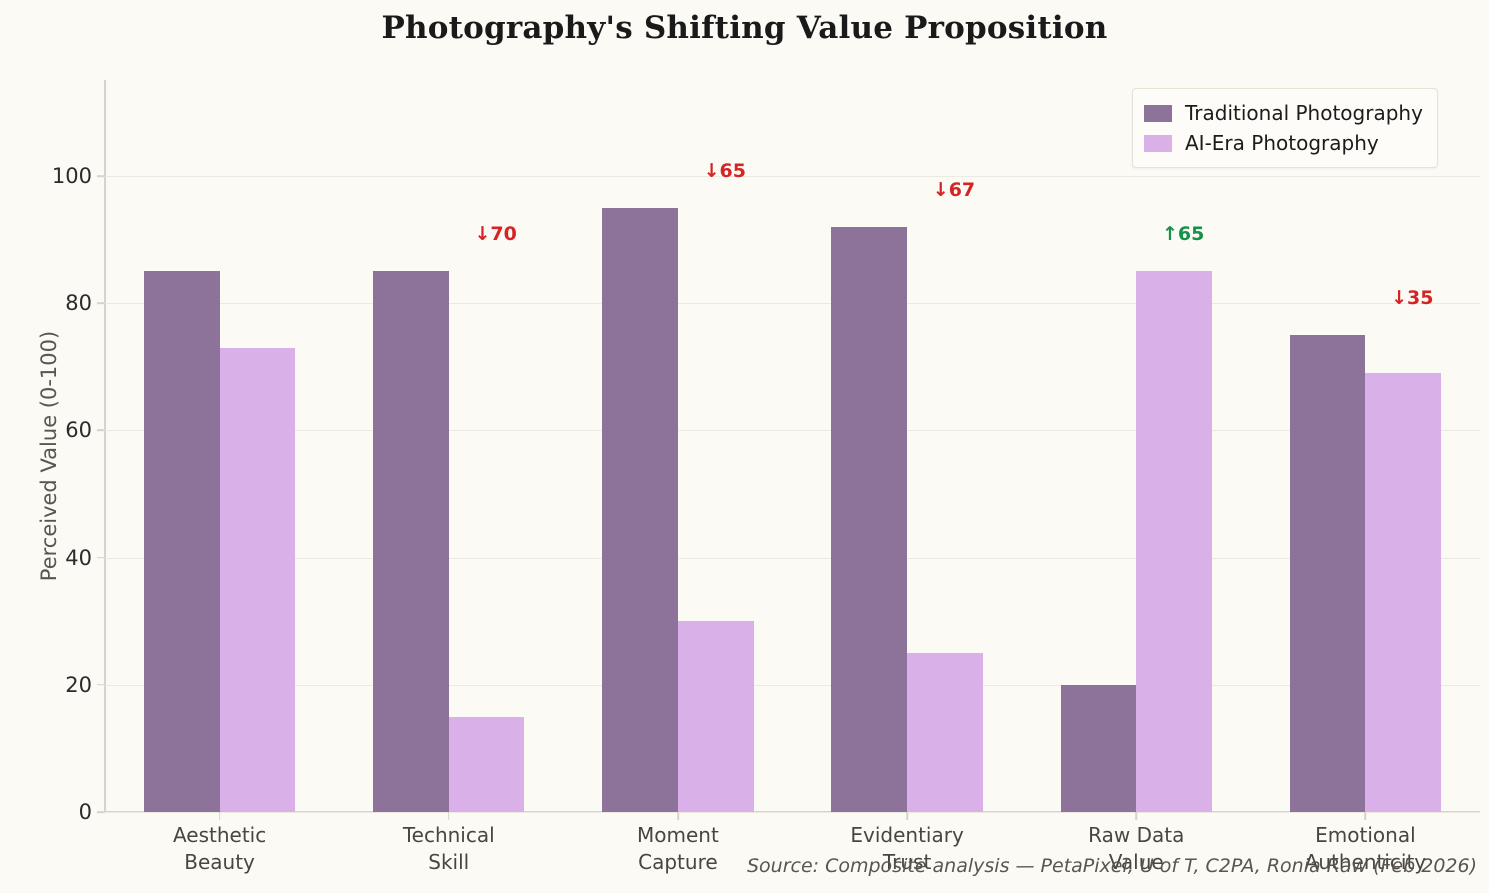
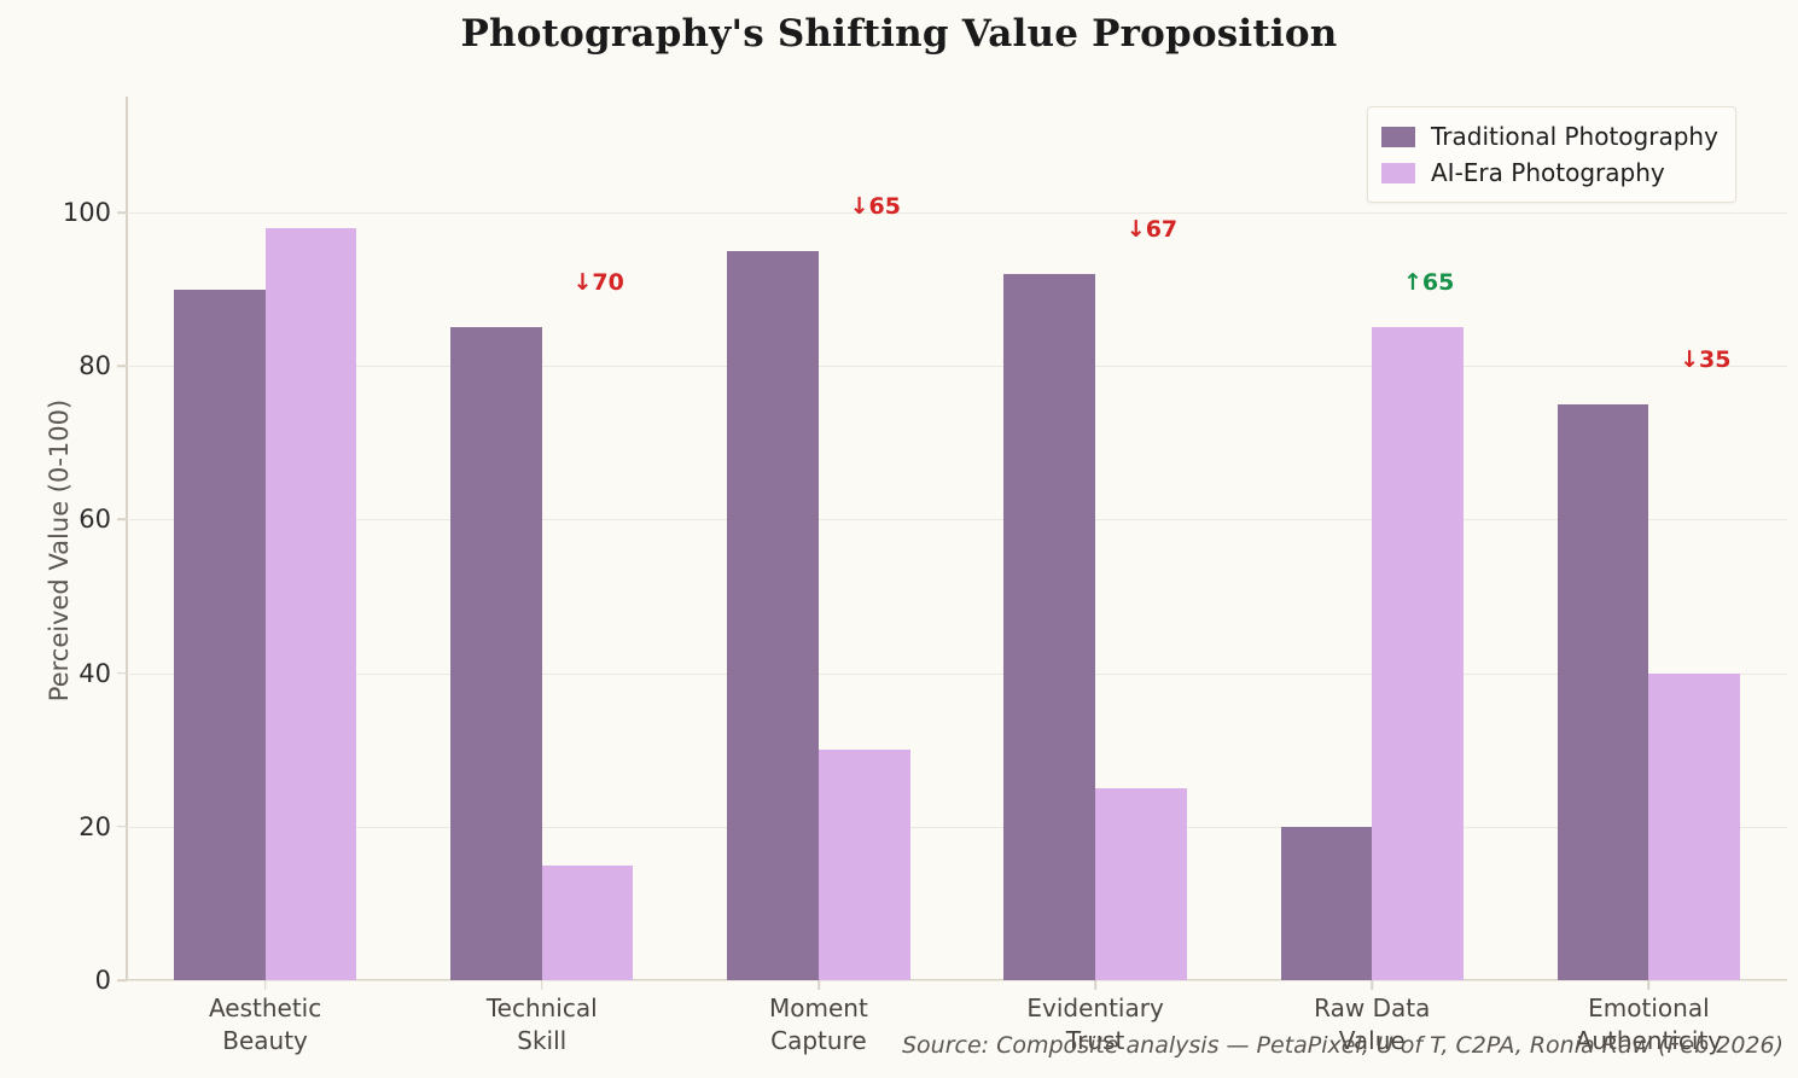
Traditional Photography/Aesthetic Beauty: 85 -> 90
AI-Era Photography/Aesthetic Beauty: 73 -> 98
AI-Era Photography/Emotional Authenticity: 69 -> 40
